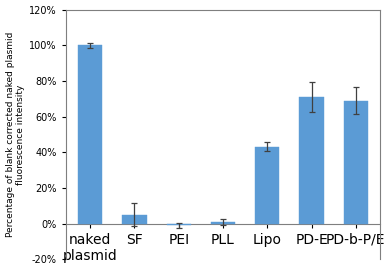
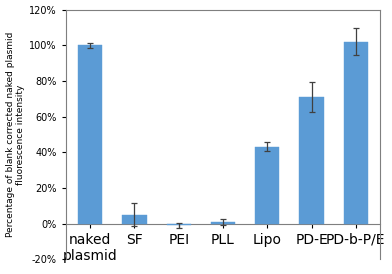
PD-b-P/E: 69% -> 102%
